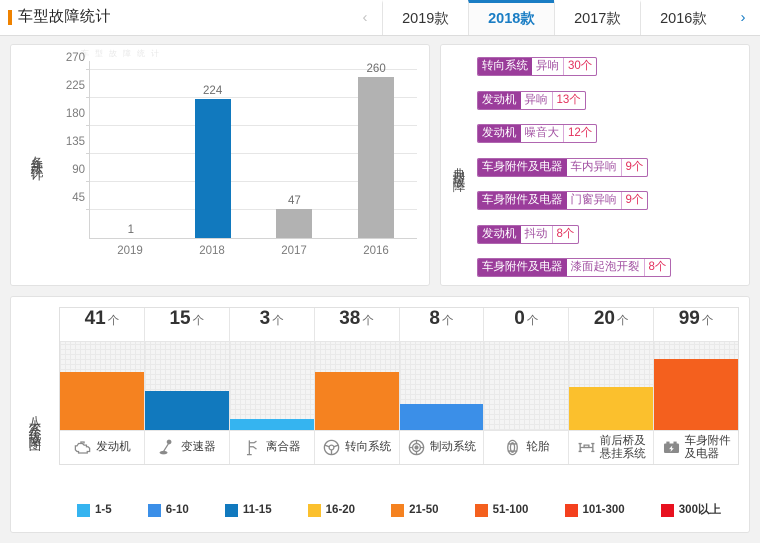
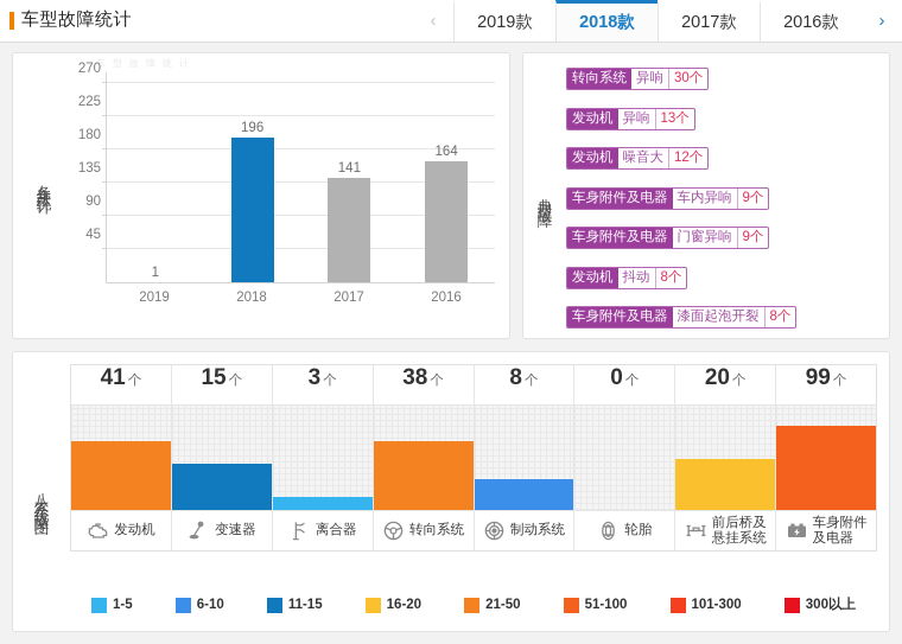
2018: 224 -> 196
2017: 47 -> 141
2016: 260 -> 164
